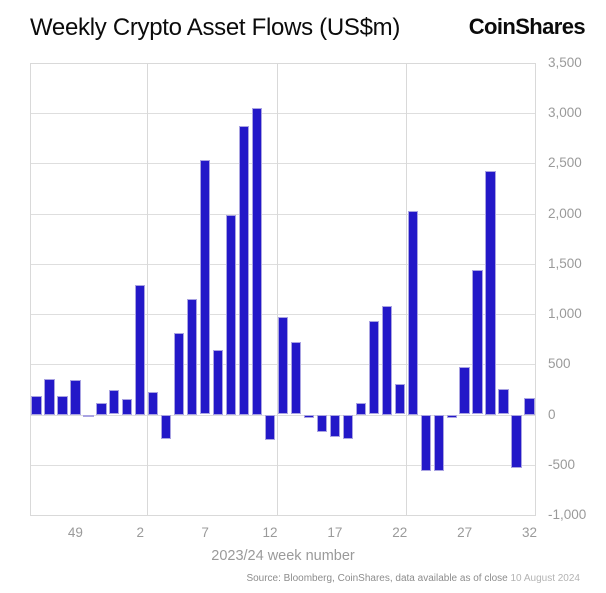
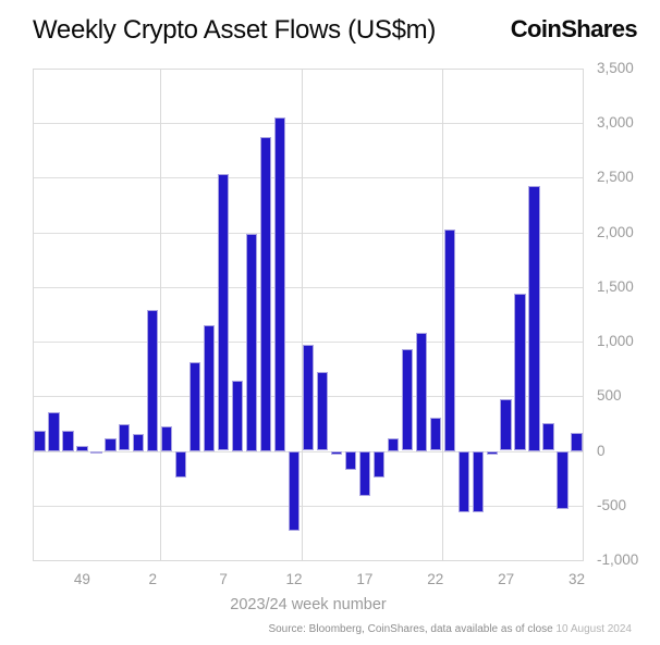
49: 340 -> 50
12: -250 -> -730
17: -220 -> -410
